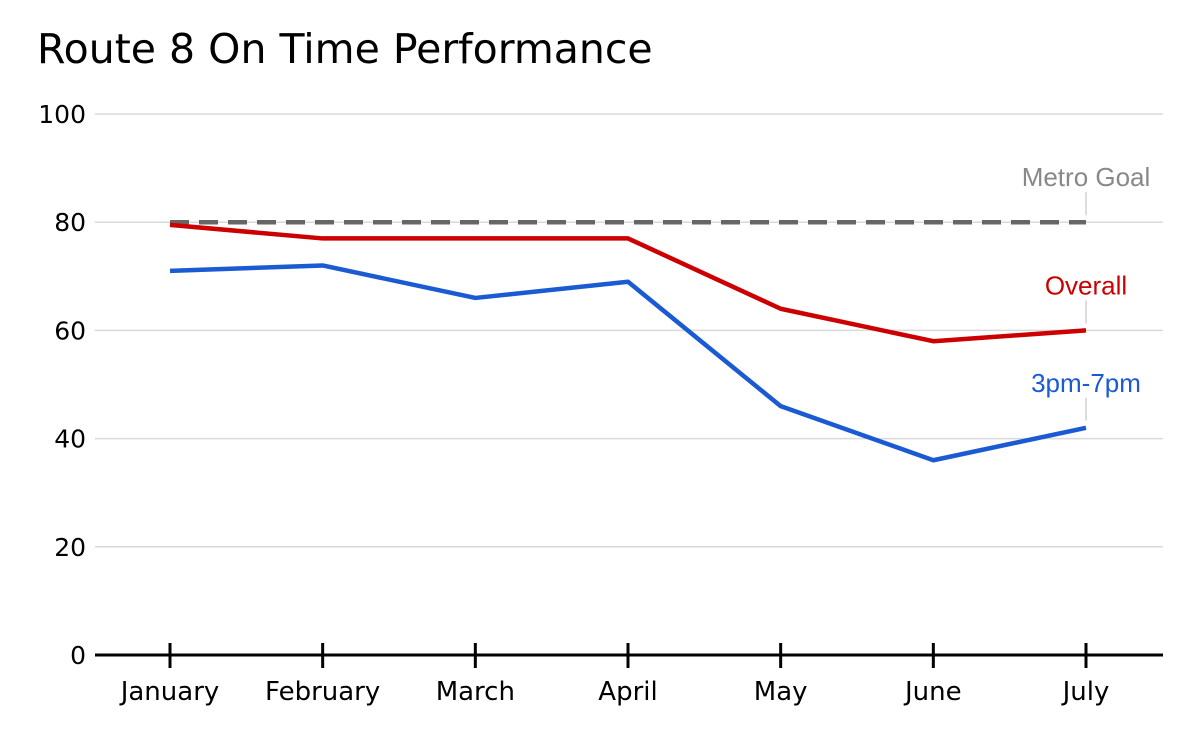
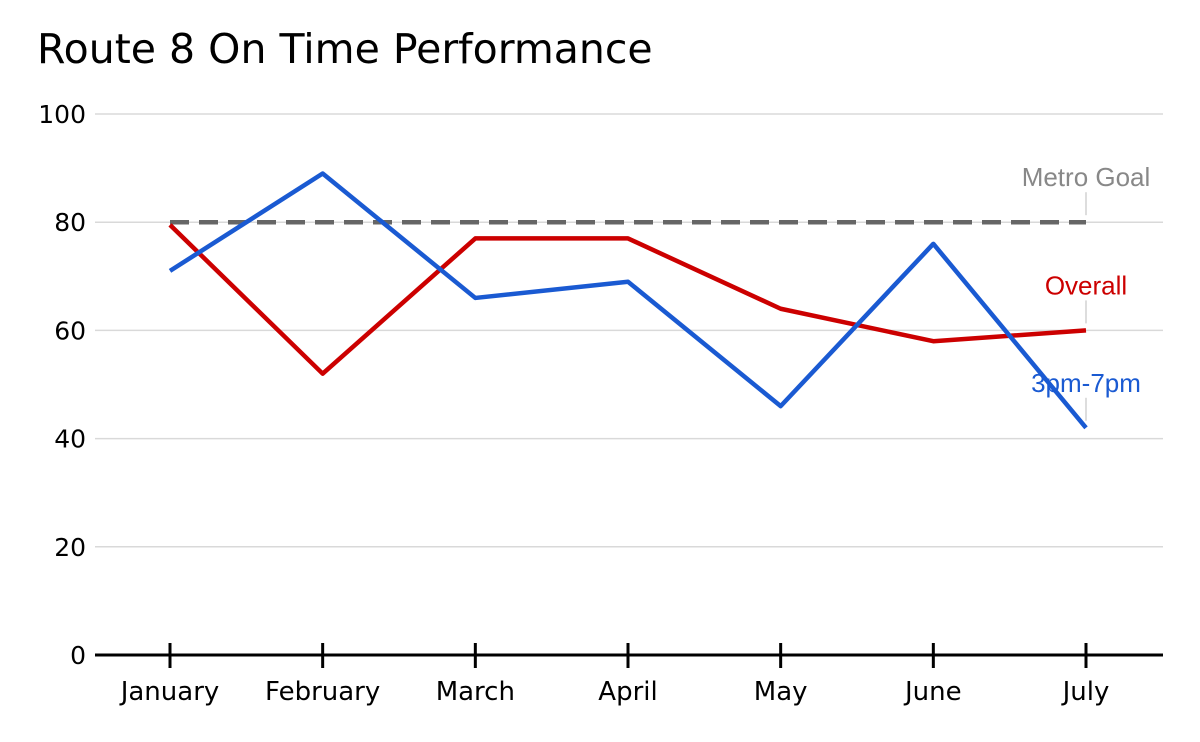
Overall/February: 77 -> 52
3pm-7pm/February: 72 -> 89
3pm-7pm/June: 36 -> 76
